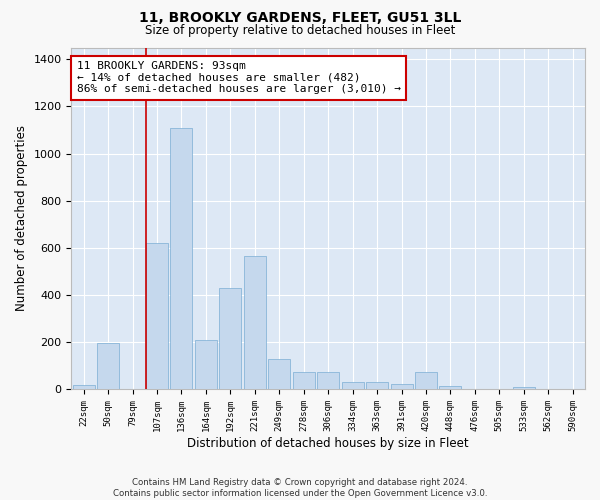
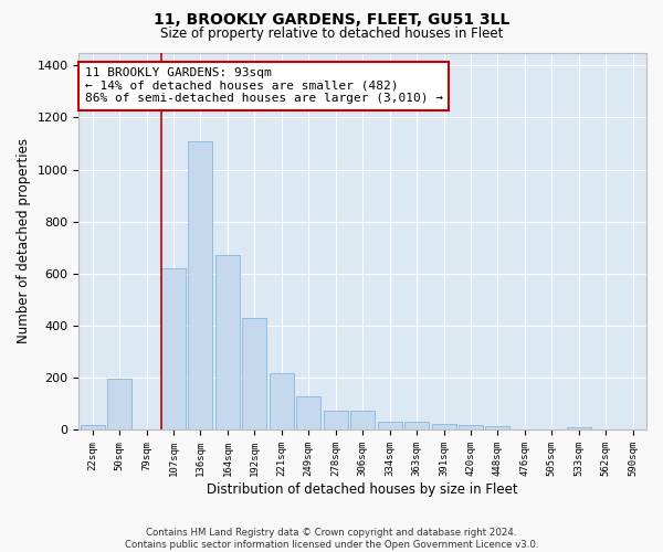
164sqm: 210 -> 670
221sqm: 565 -> 220
420sqm: 75 -> 20
